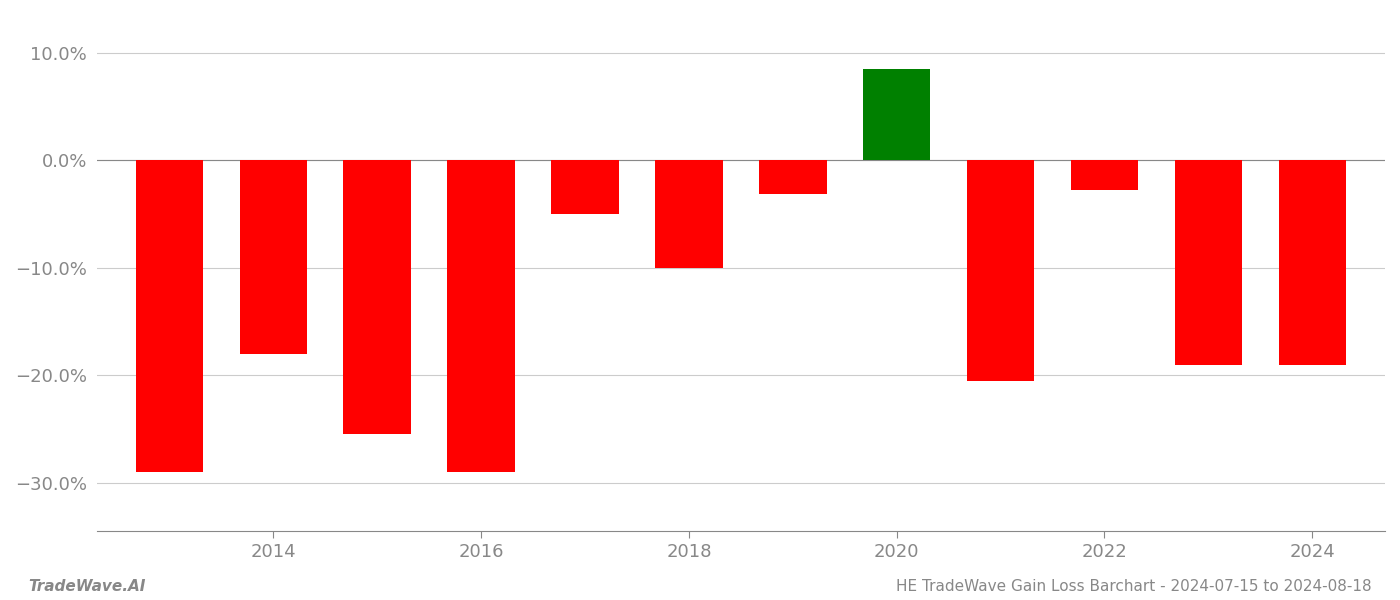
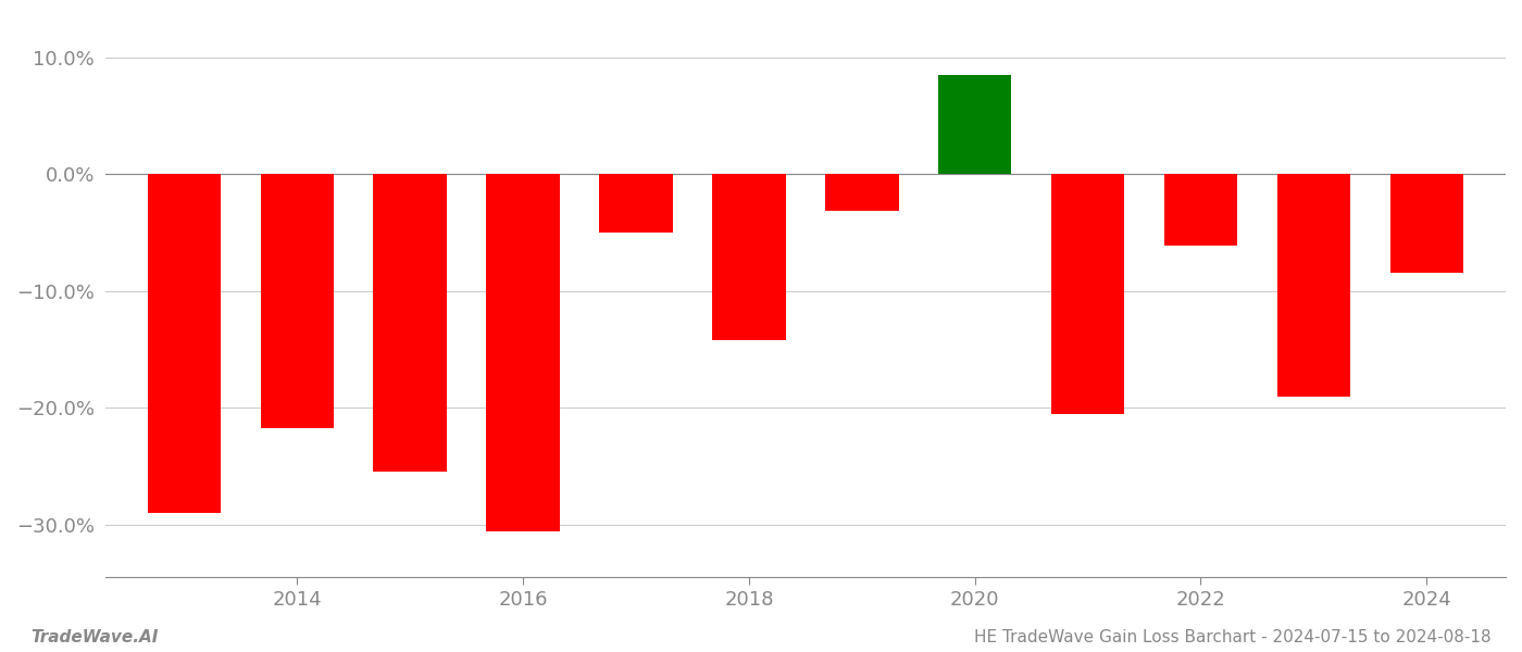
2014: -18.0% -> -21.7%
2016: -29.0% -> -30.6%
2018: -10.0% -> -14.2%
2022: -2.8% -> -6.1%
2024: -19.0% -> -8.4%
